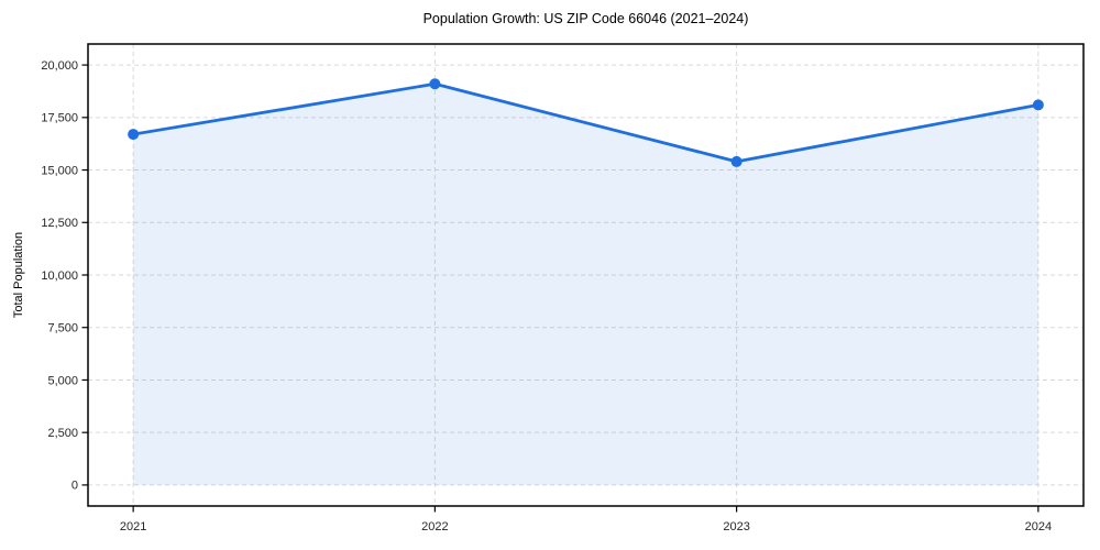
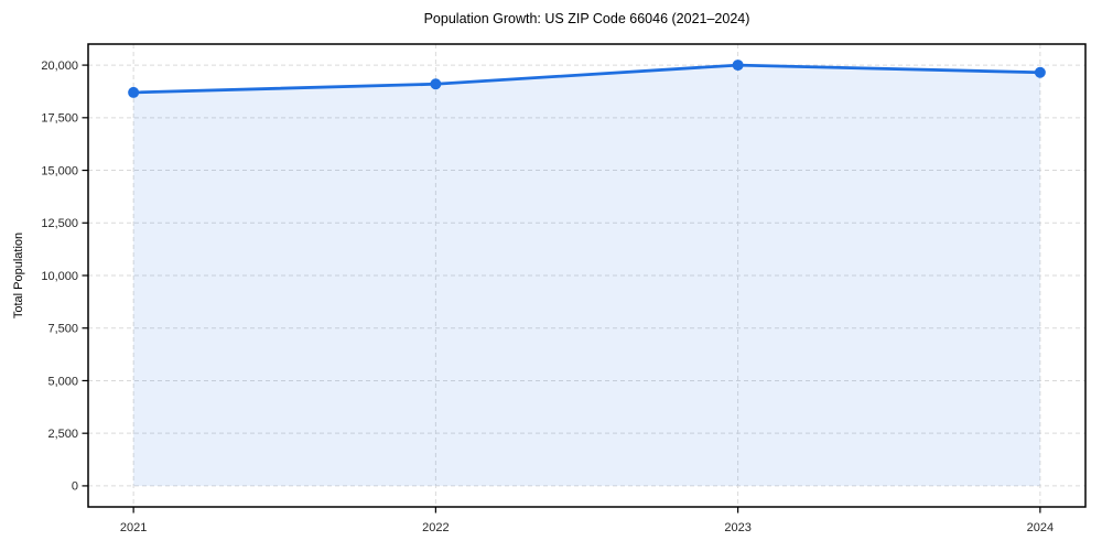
2021: 16700 -> 18700
2023: 15400 -> 20000
2024: 18100 -> 19600
